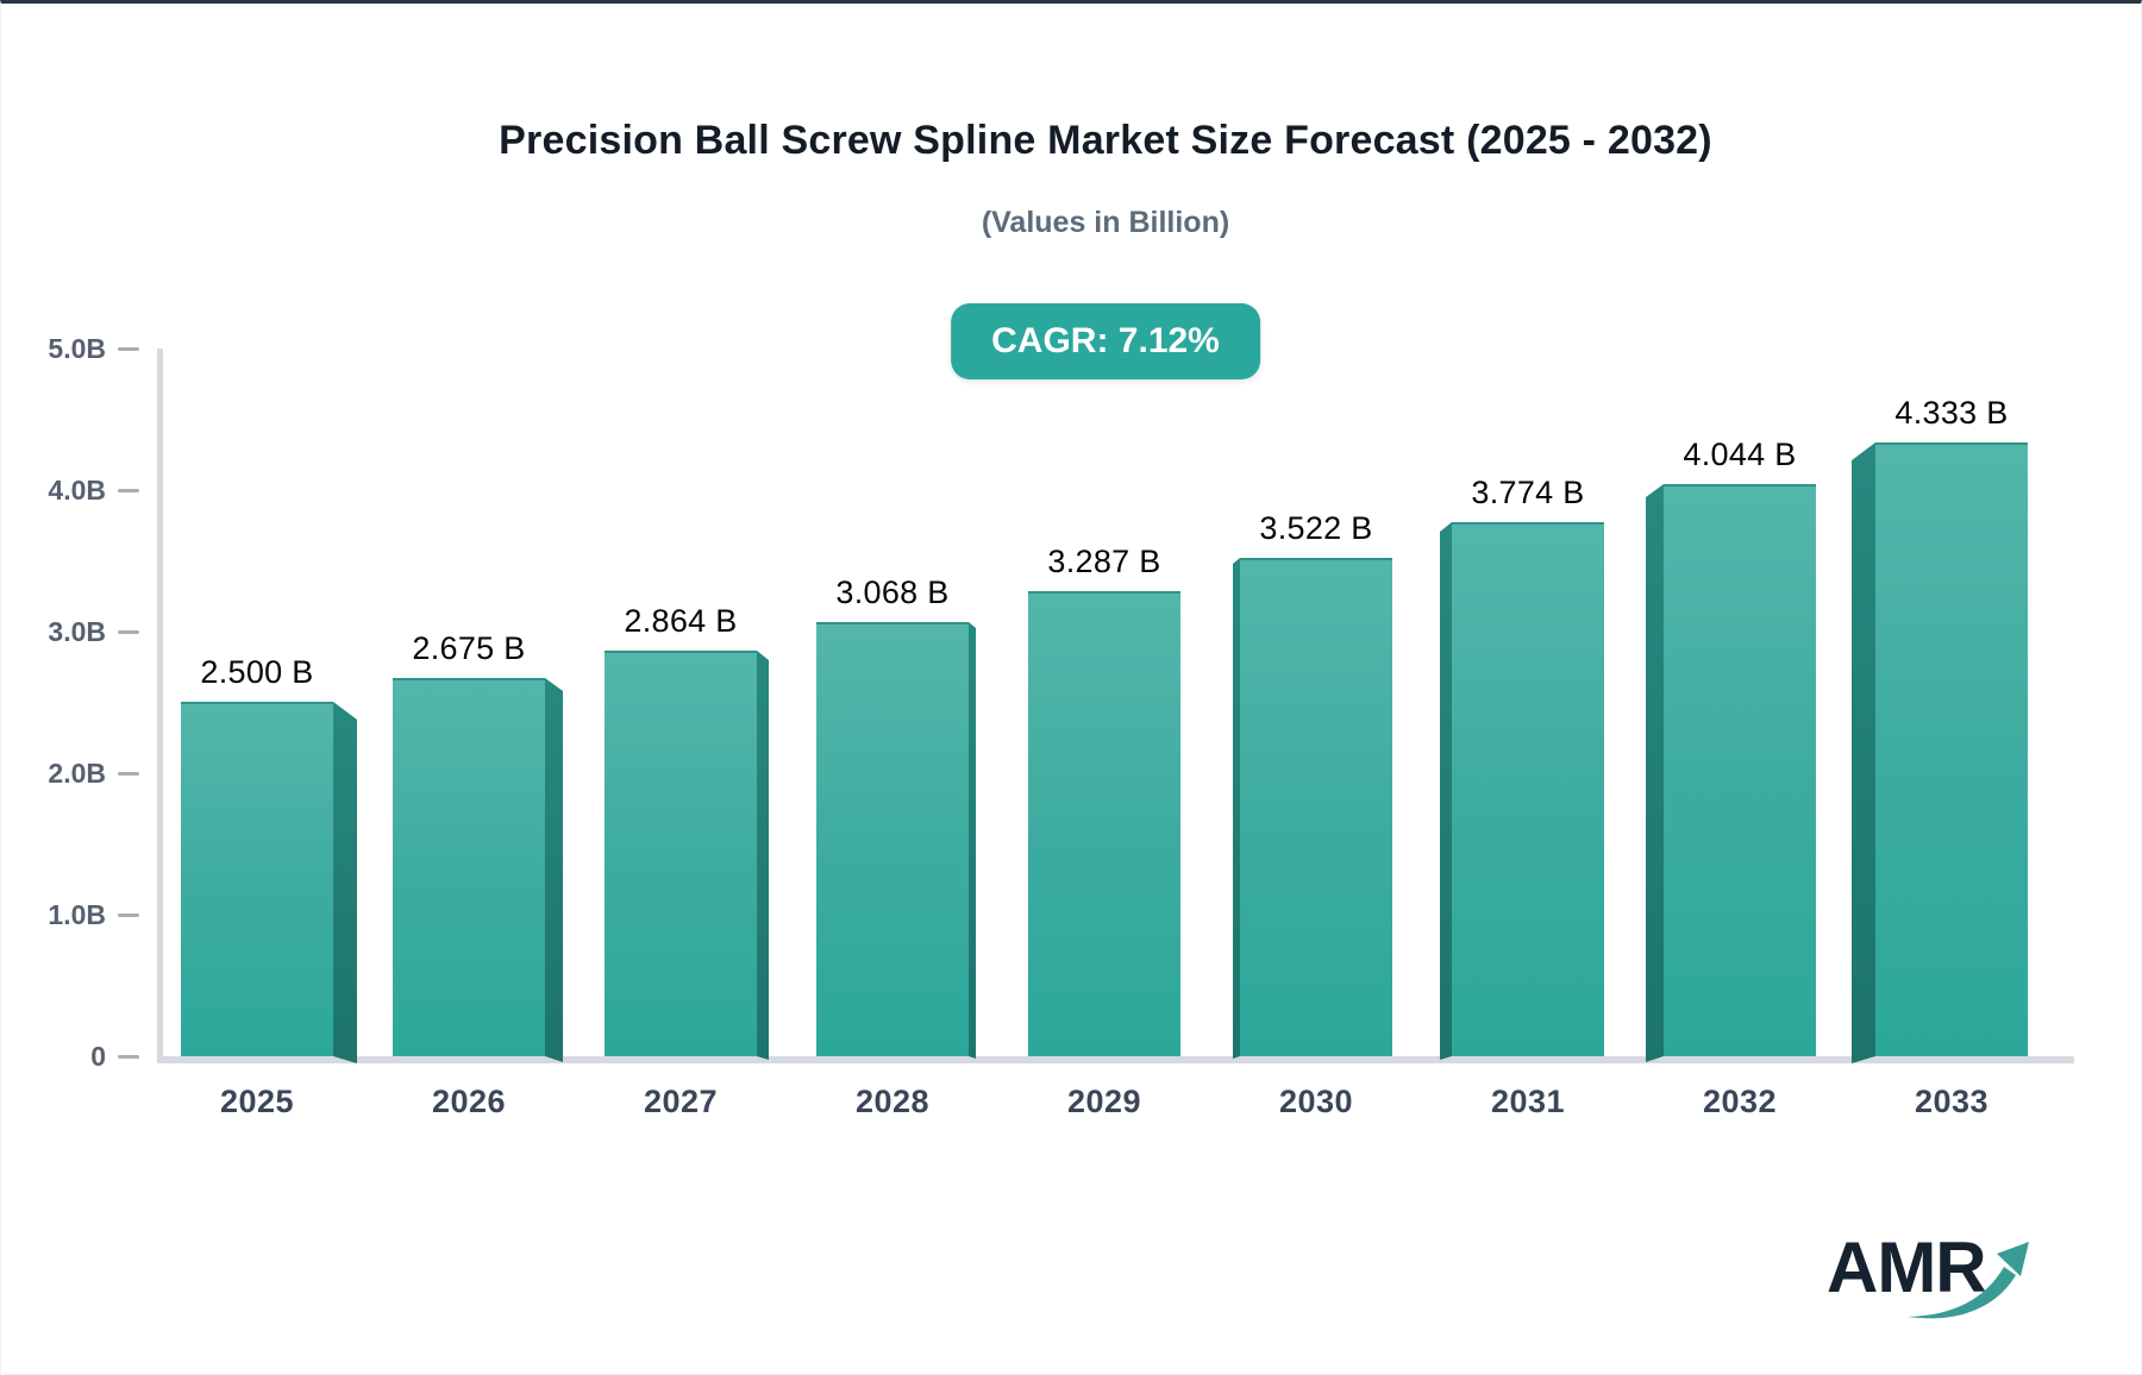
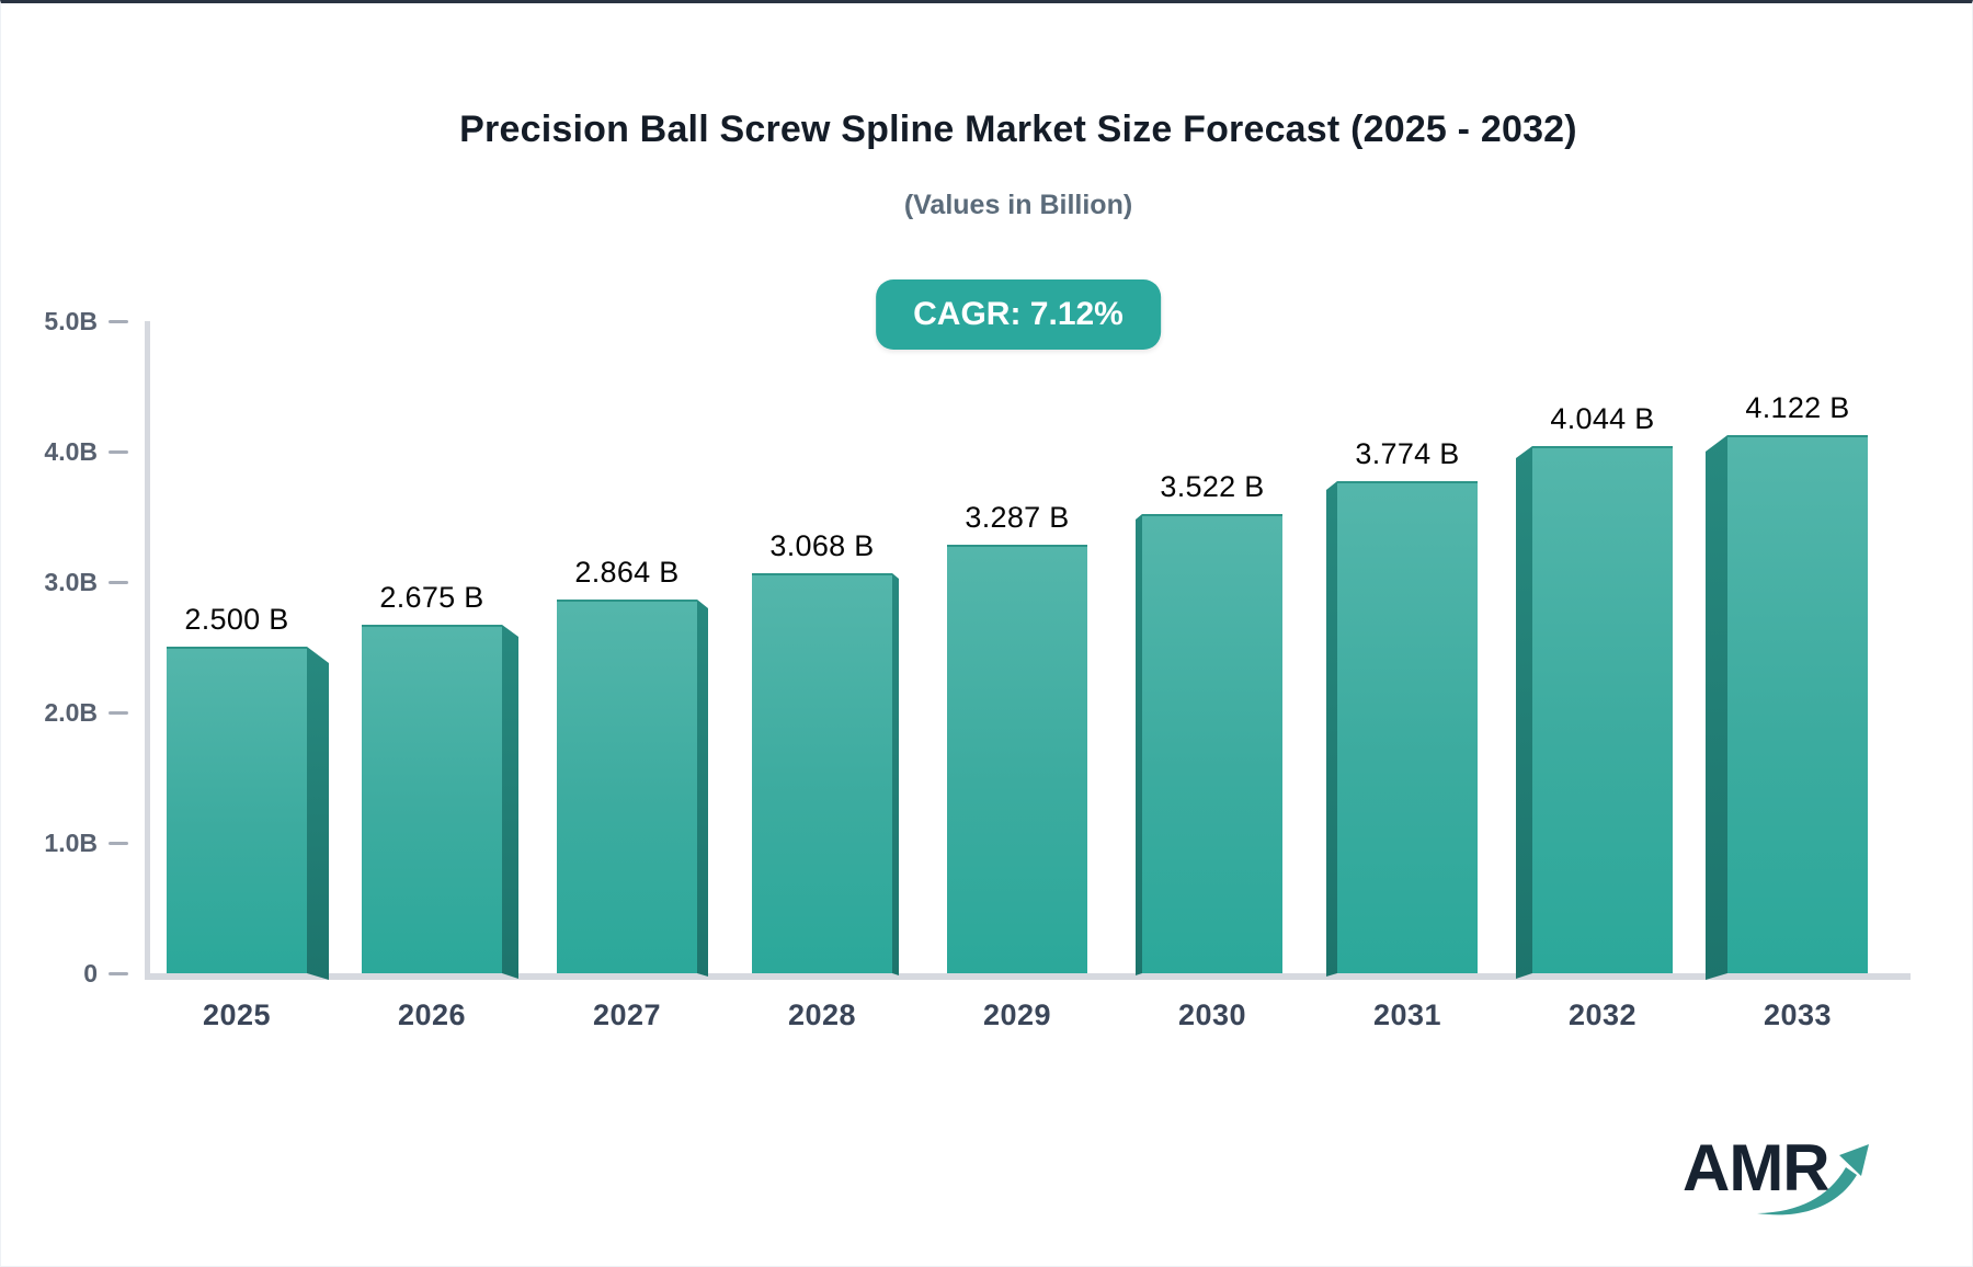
2033: 4.333 -> 4.122
